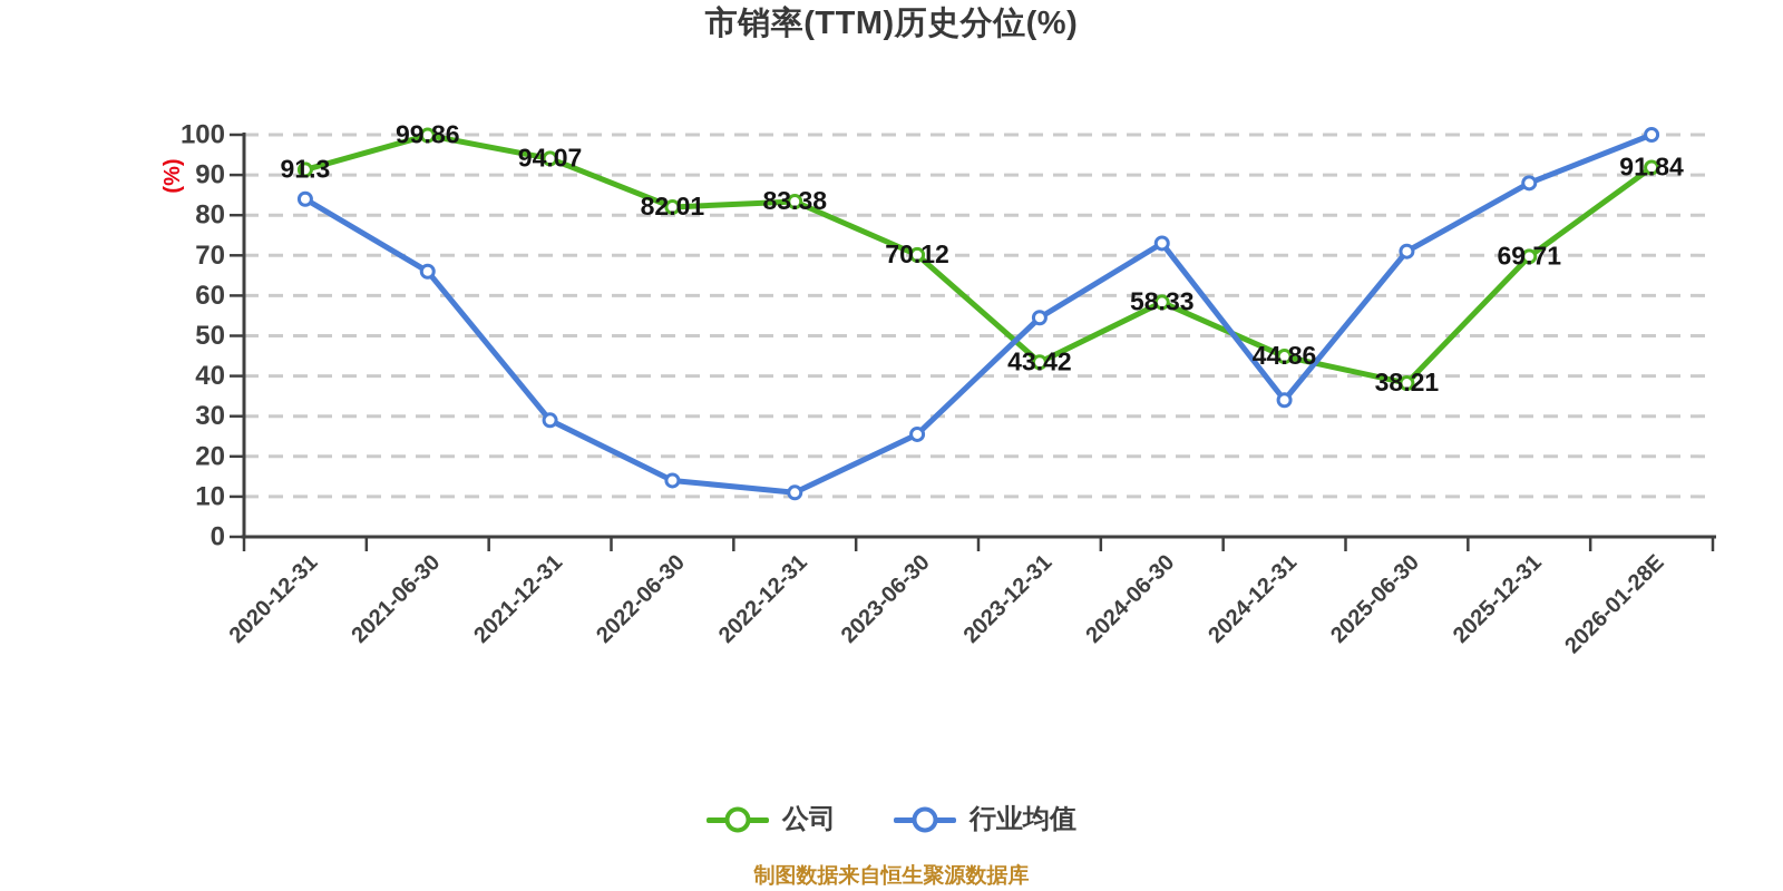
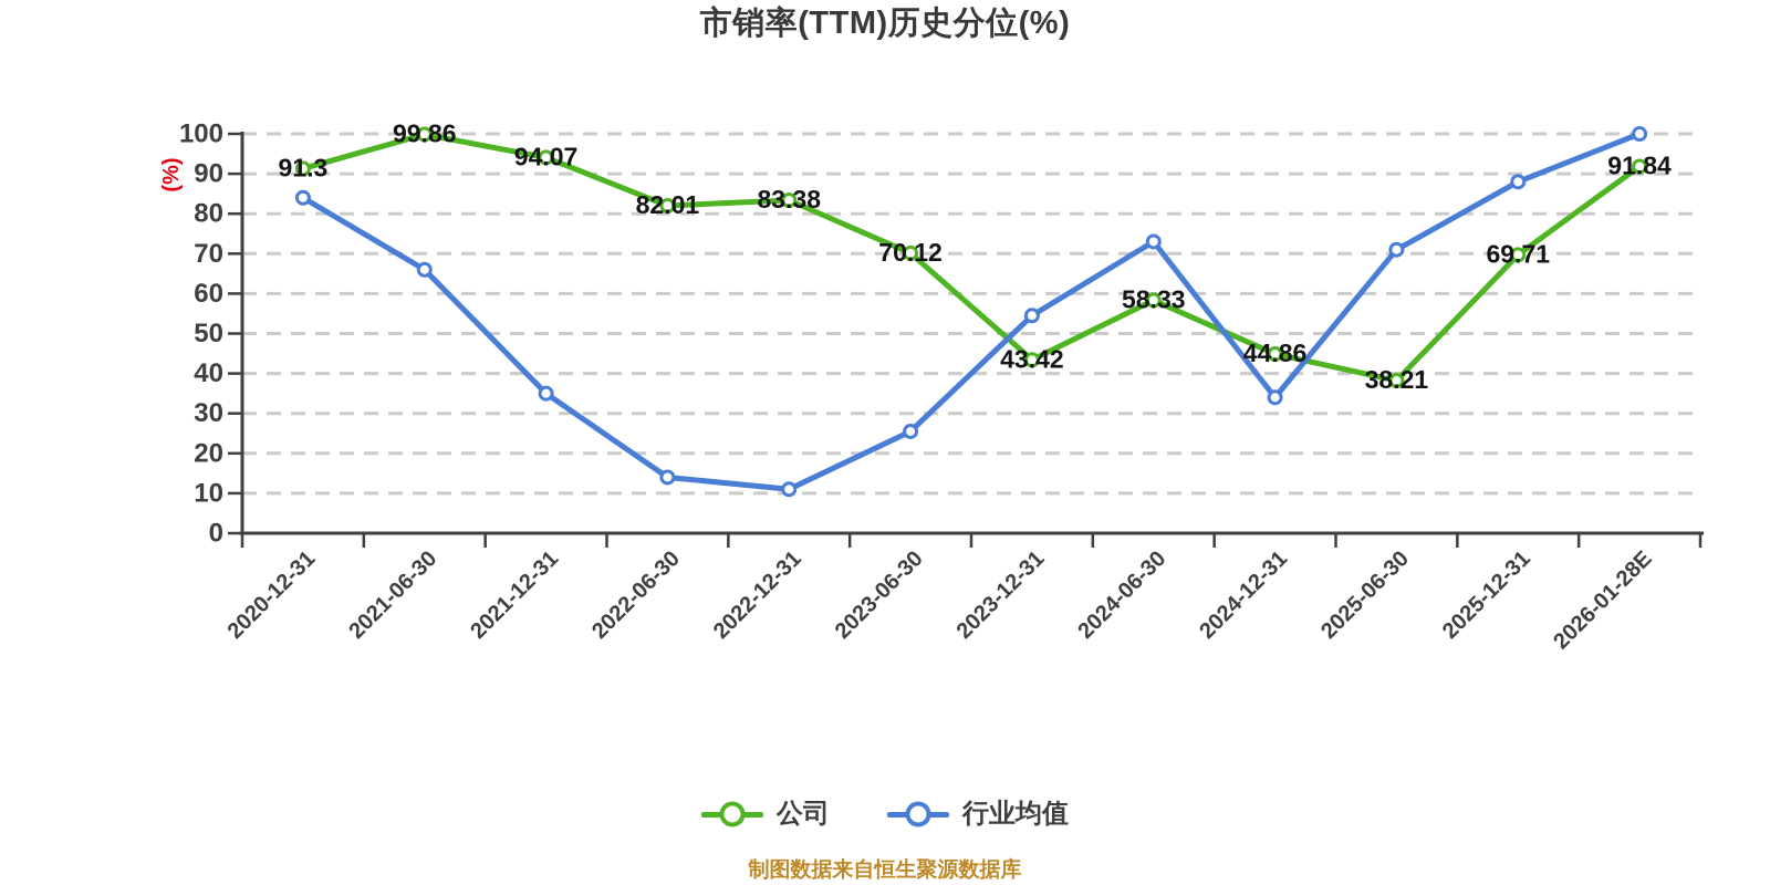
行业均值/2021-12-31: 29 -> 35
